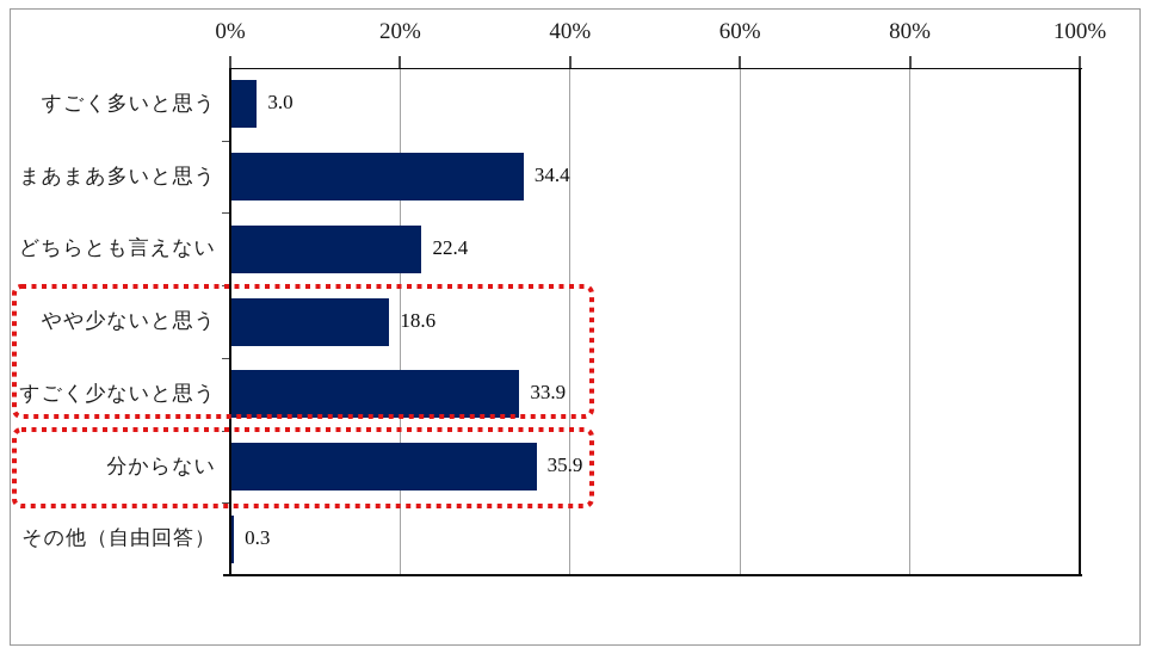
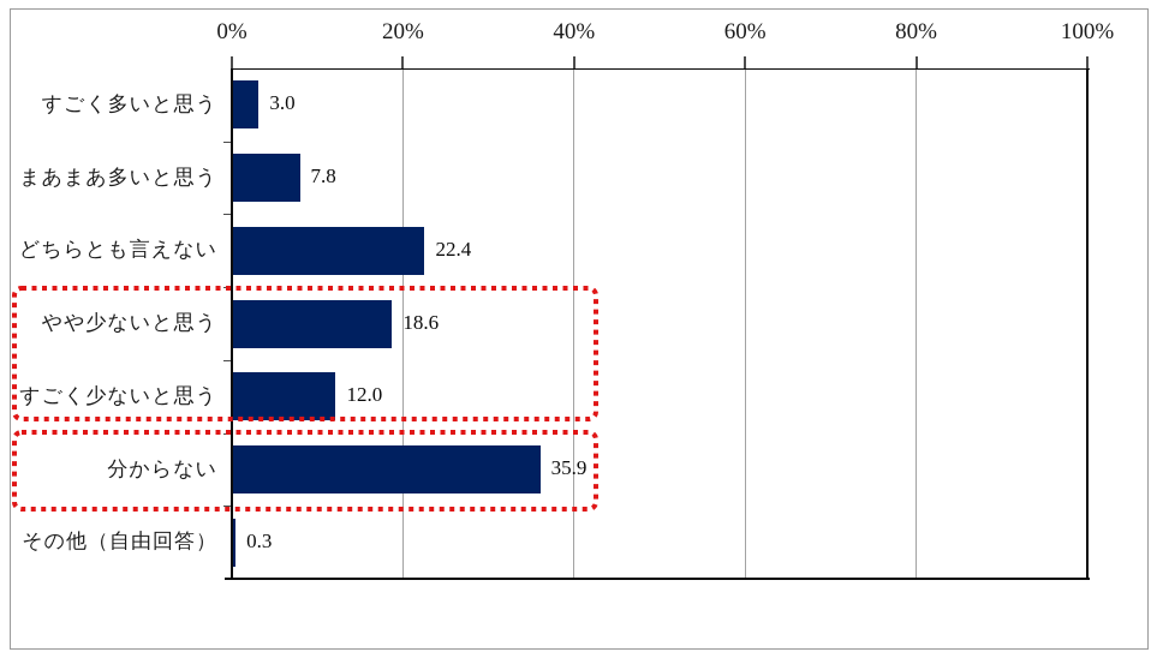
まあまあ多いと思う: 34.4 -> 7.8
すごく少ないと思う: 33.9 -> 12.0
